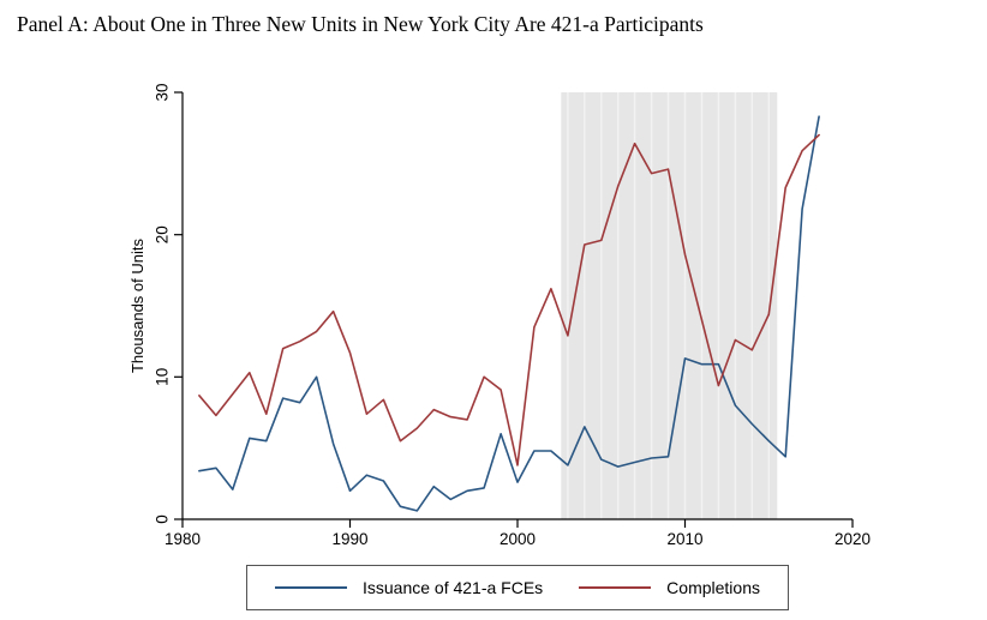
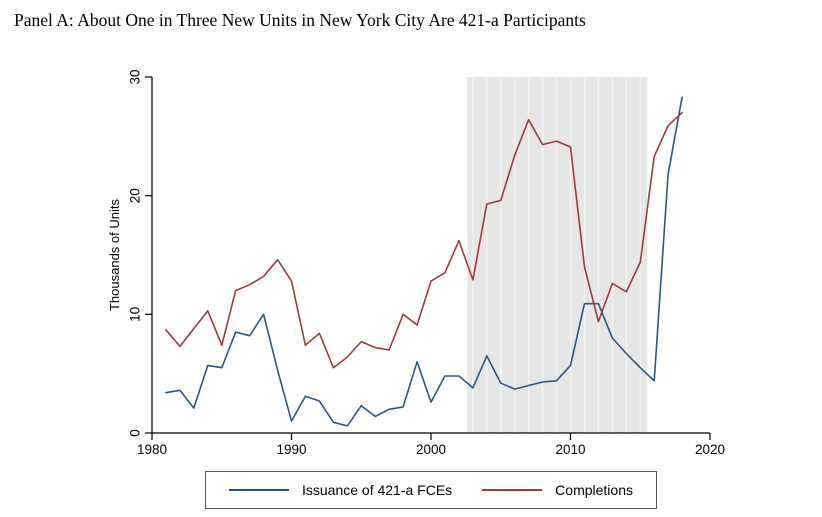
Issuance of 421-a FCEs/1990: 2.0 -> 1.0
Completions/1990: 11.7 -> 12.8
Completions/2000: 3.8 -> 12.8
Issuance of 421-a FCEs/2010: 11.3 -> 5.7
Completions/2010: 18.6 -> 24.1
